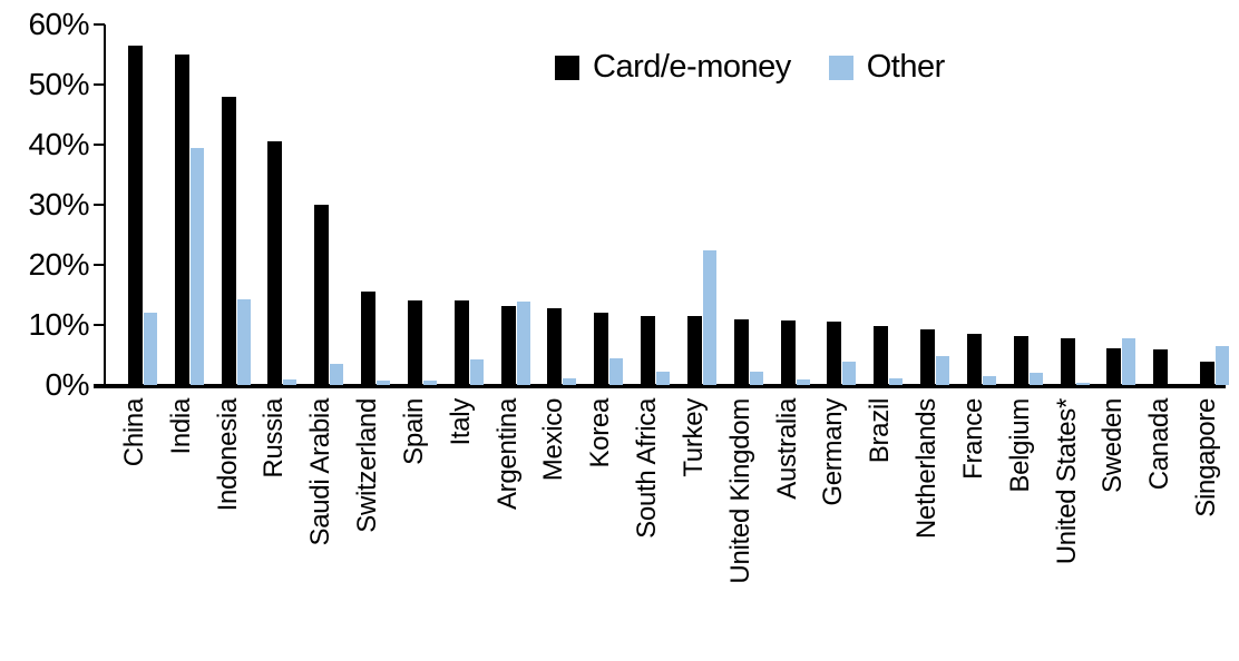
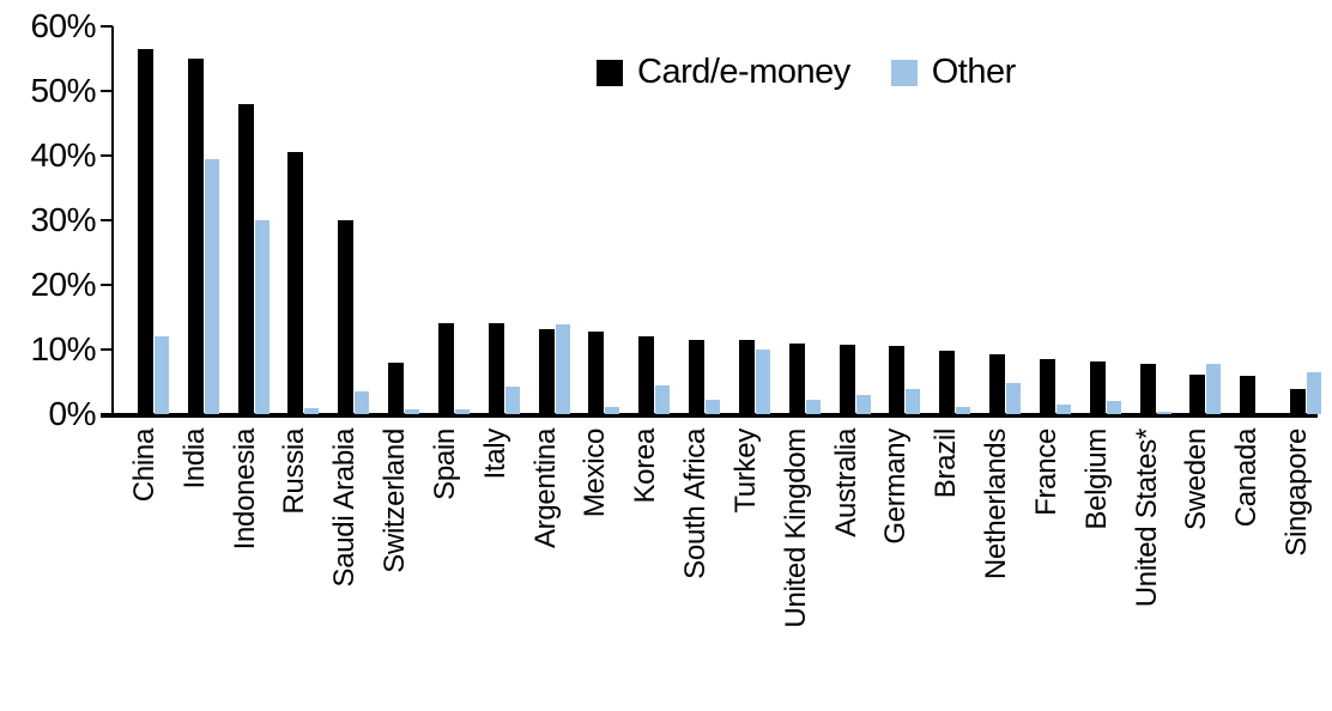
Other/Indonesia: 14% -> 30%
Card/e-money/Switzerland: 16% -> 8%
Other/Turkey: 22% -> 10%
Other/Australia: 1% -> 3%
